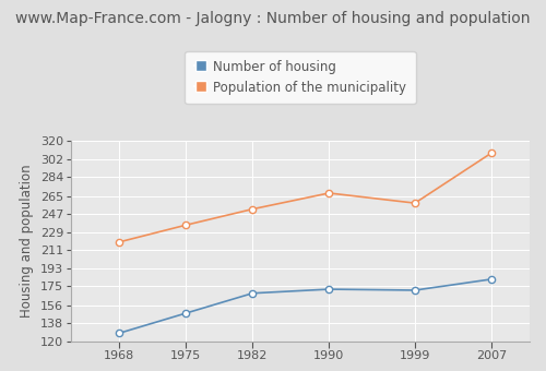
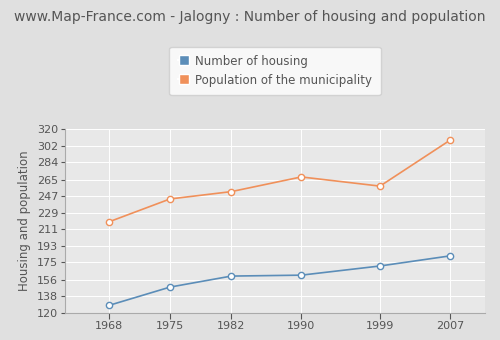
Population of the municipality/1975: 236 -> 244
Number of housing/1982: 168 -> 160
Number of housing/1990: 172 -> 161
